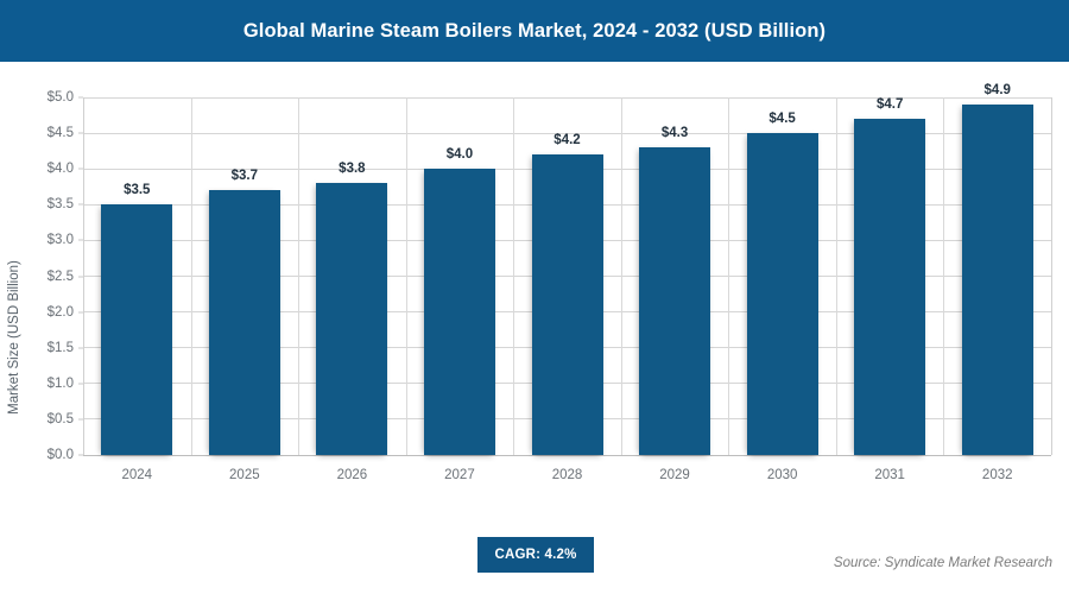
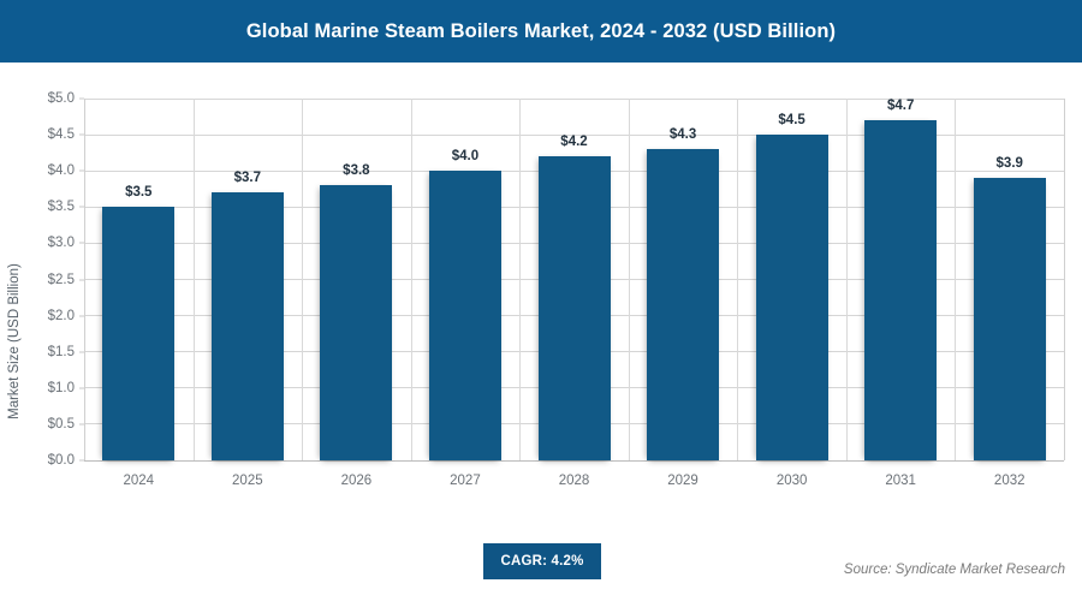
2032: $4.9 -> $3.9
